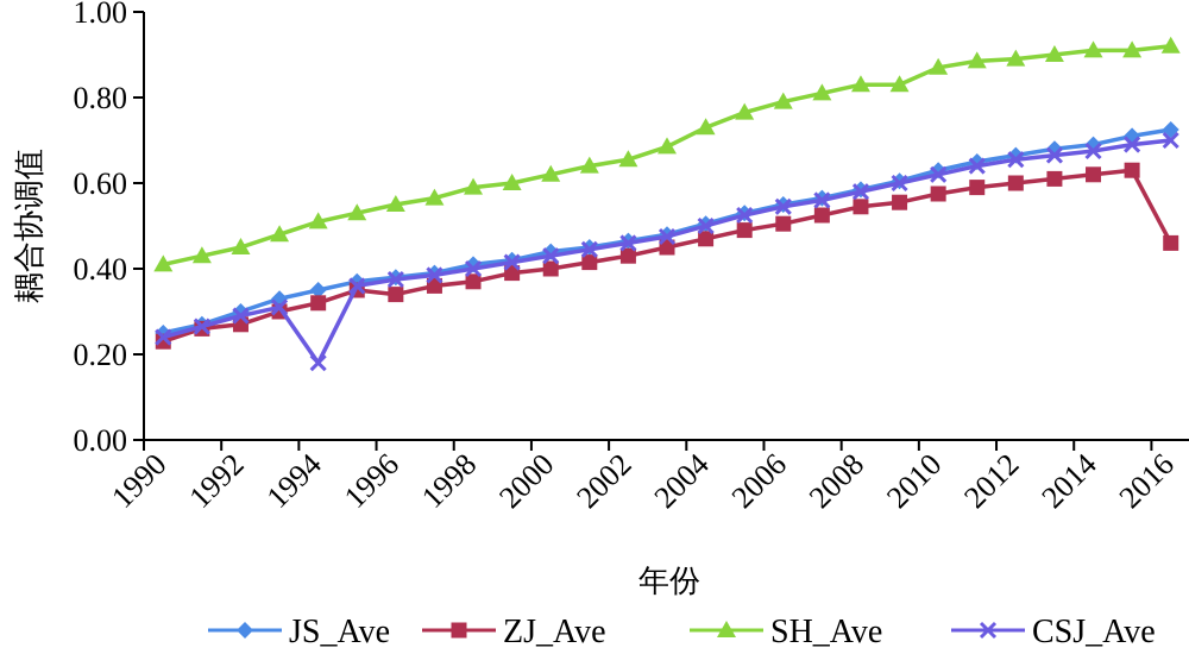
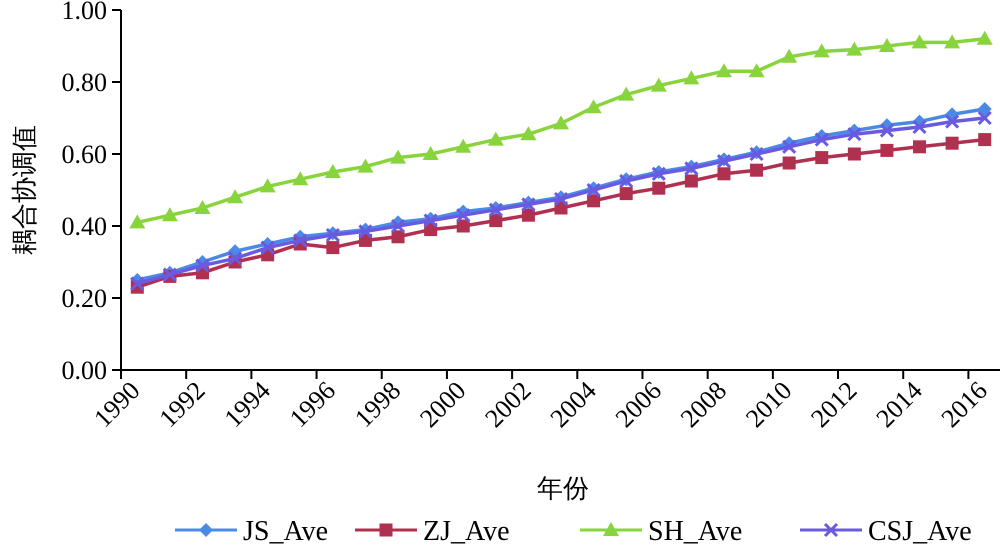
CSJ_Ave/1994: 0.18 -> 0.34
ZJ_Ave/2016: 0.46 -> 0.64
